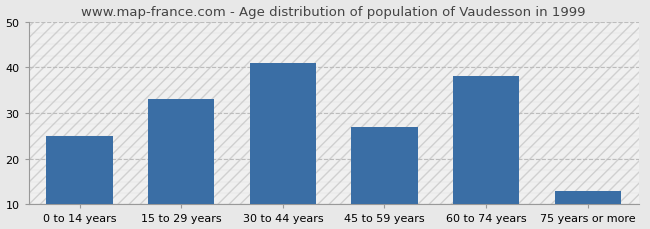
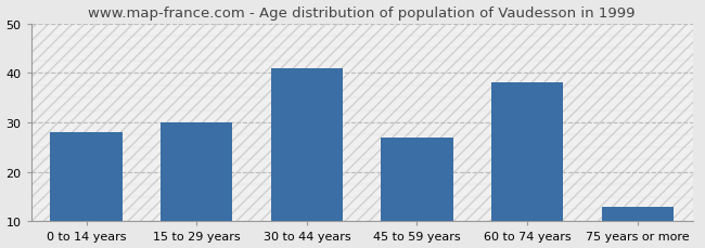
0 to 14 years: 25 -> 28
15 to 29 years: 33 -> 30
